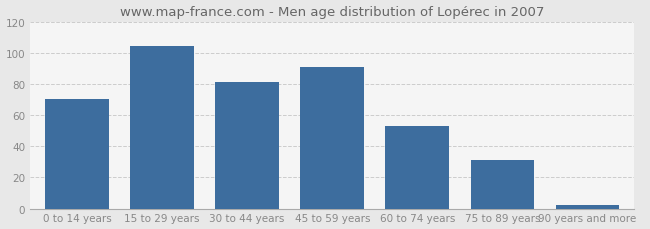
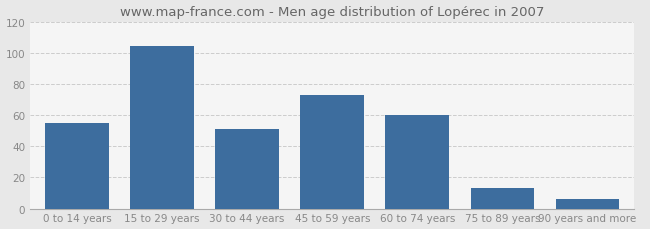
0 to 14 years: 70 -> 55
30 to 44 years: 81 -> 51
45 to 59 years: 91 -> 73
60 to 74 years: 53 -> 60
75 to 89 years: 31 -> 13
90 years and more: 2 -> 6
